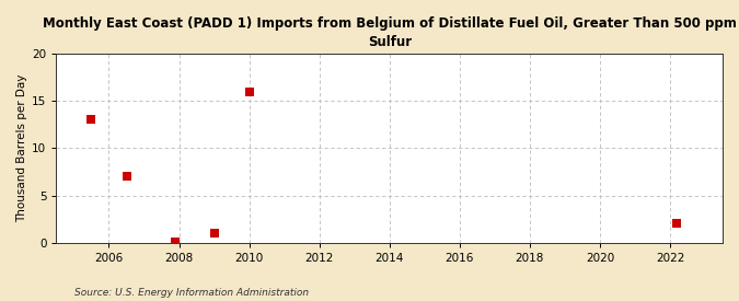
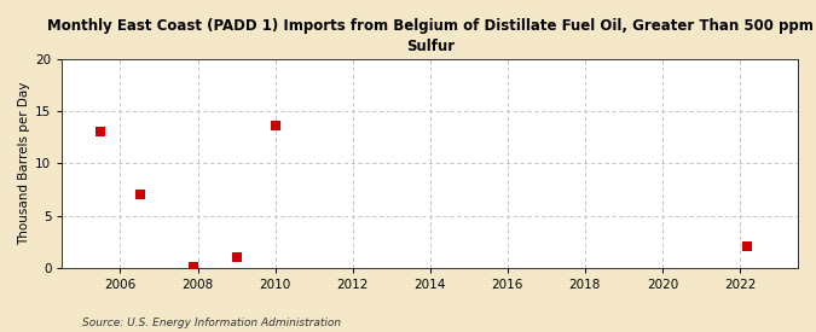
2010: 16.0 -> 13.6
